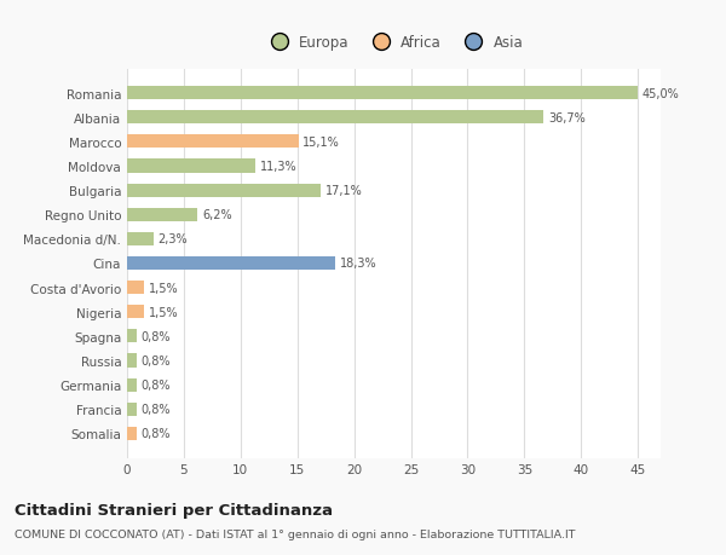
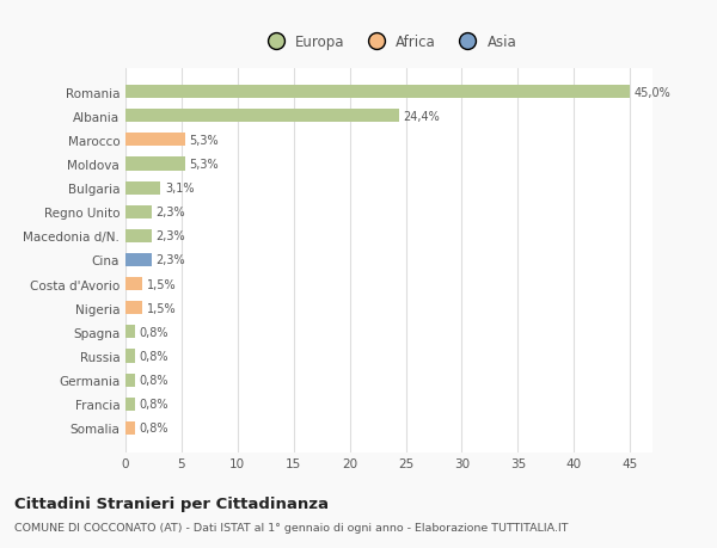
Albania: 36,7% -> 24,4%
Marocco: 15,1% -> 5,3%
Moldova: 11,3% -> 5,3%
Bulgaria: 17,1% -> 3,1%
Regno Unito: 6,2% -> 2,3%
Cina: 18,3% -> 2,3%
